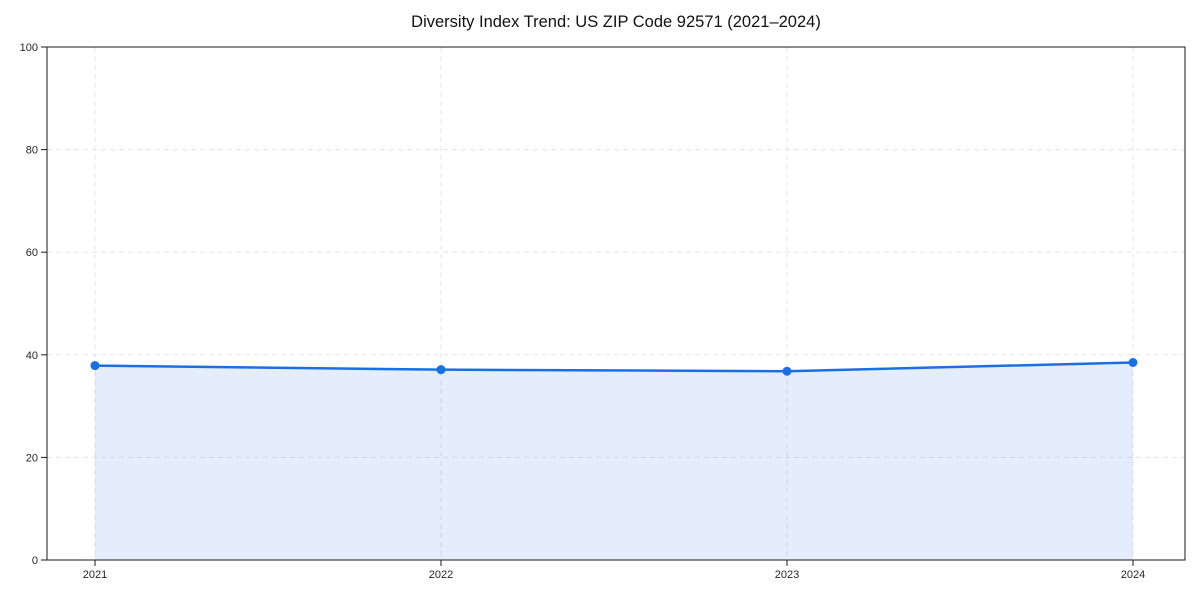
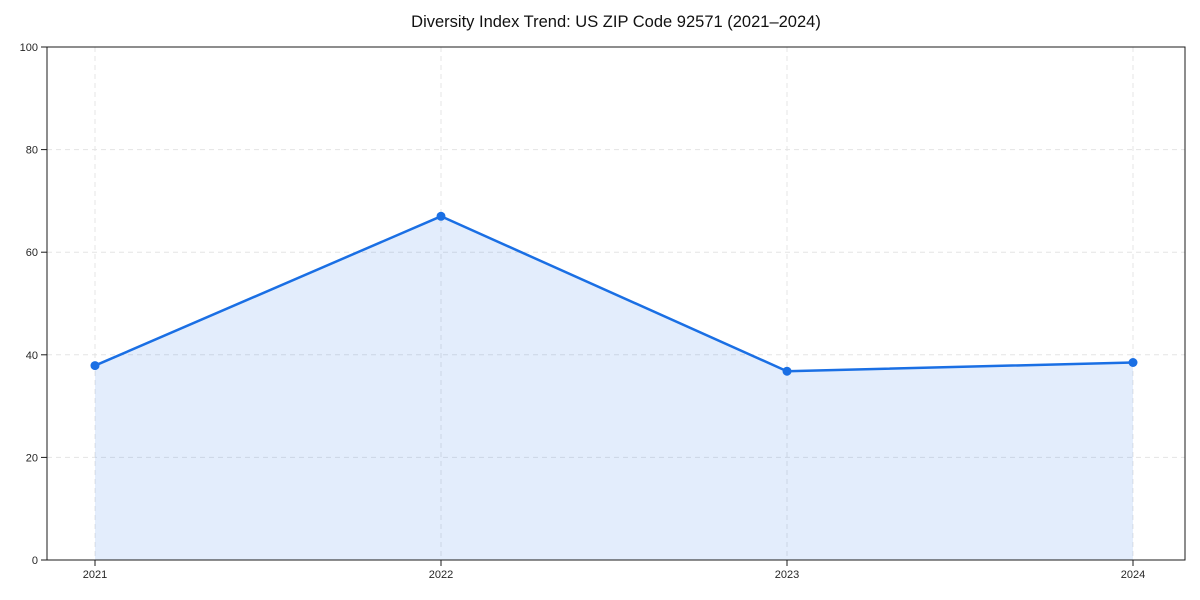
2022: 37 -> 67
